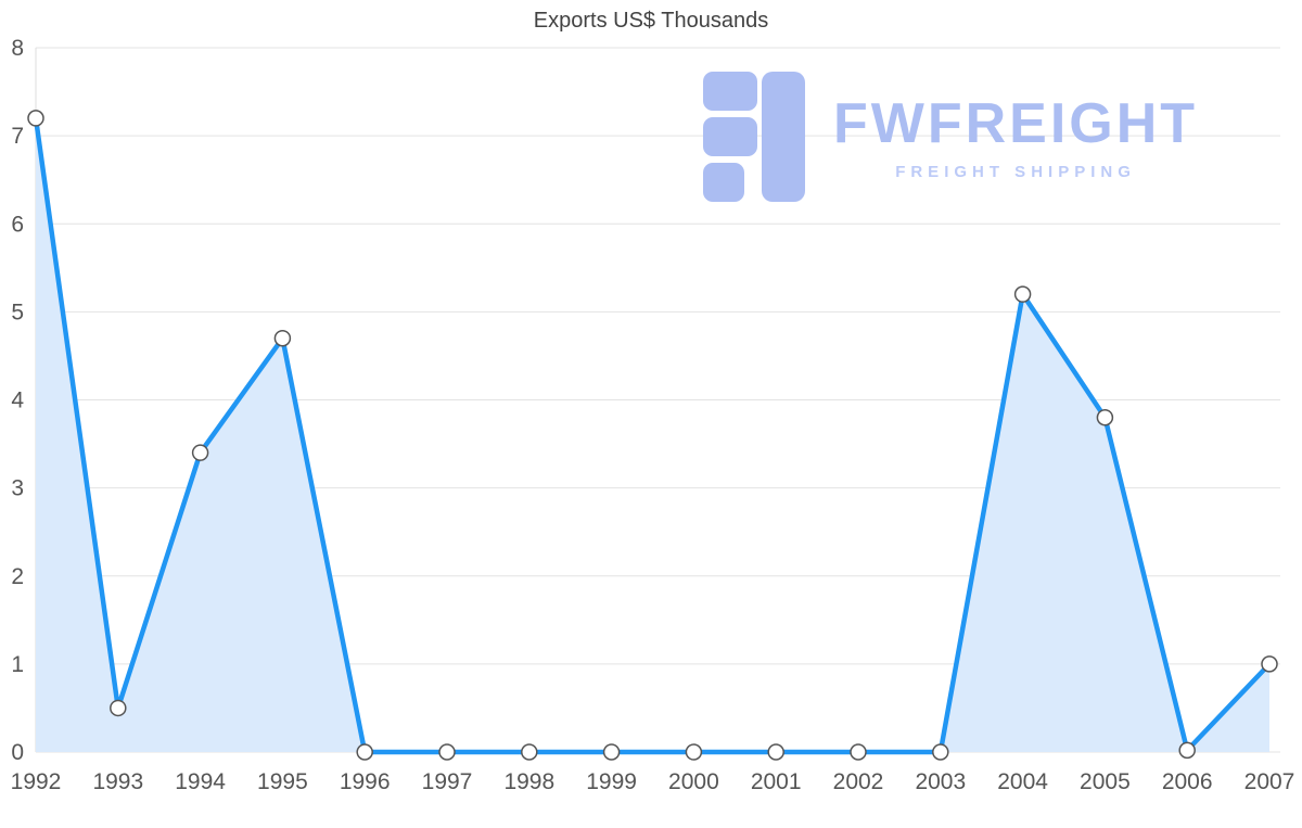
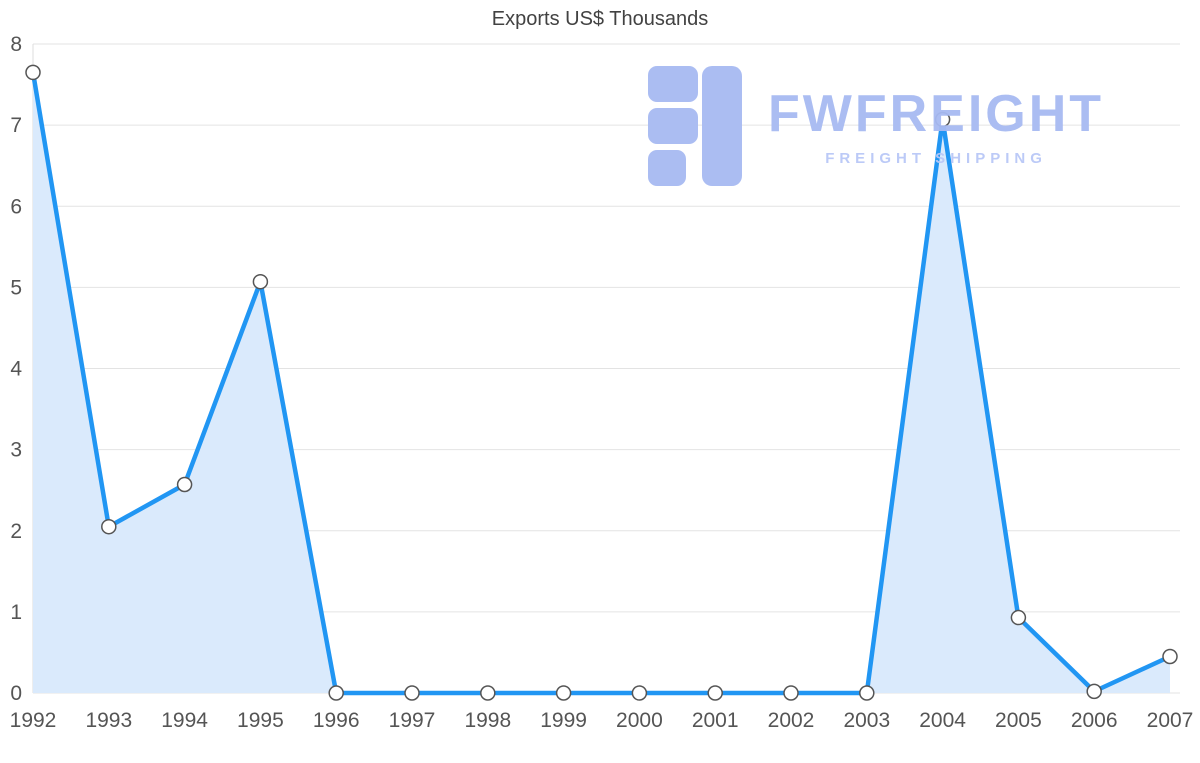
1992: 7.2 -> 7.7
1993: 0.5 -> 2.0
1994: 3.4 -> 2.6
1995: 4.7 -> 5.1
2004: 5.2 -> 7.1
2005: 3.8 -> 0.9
2007: 1.0 -> 0.5
